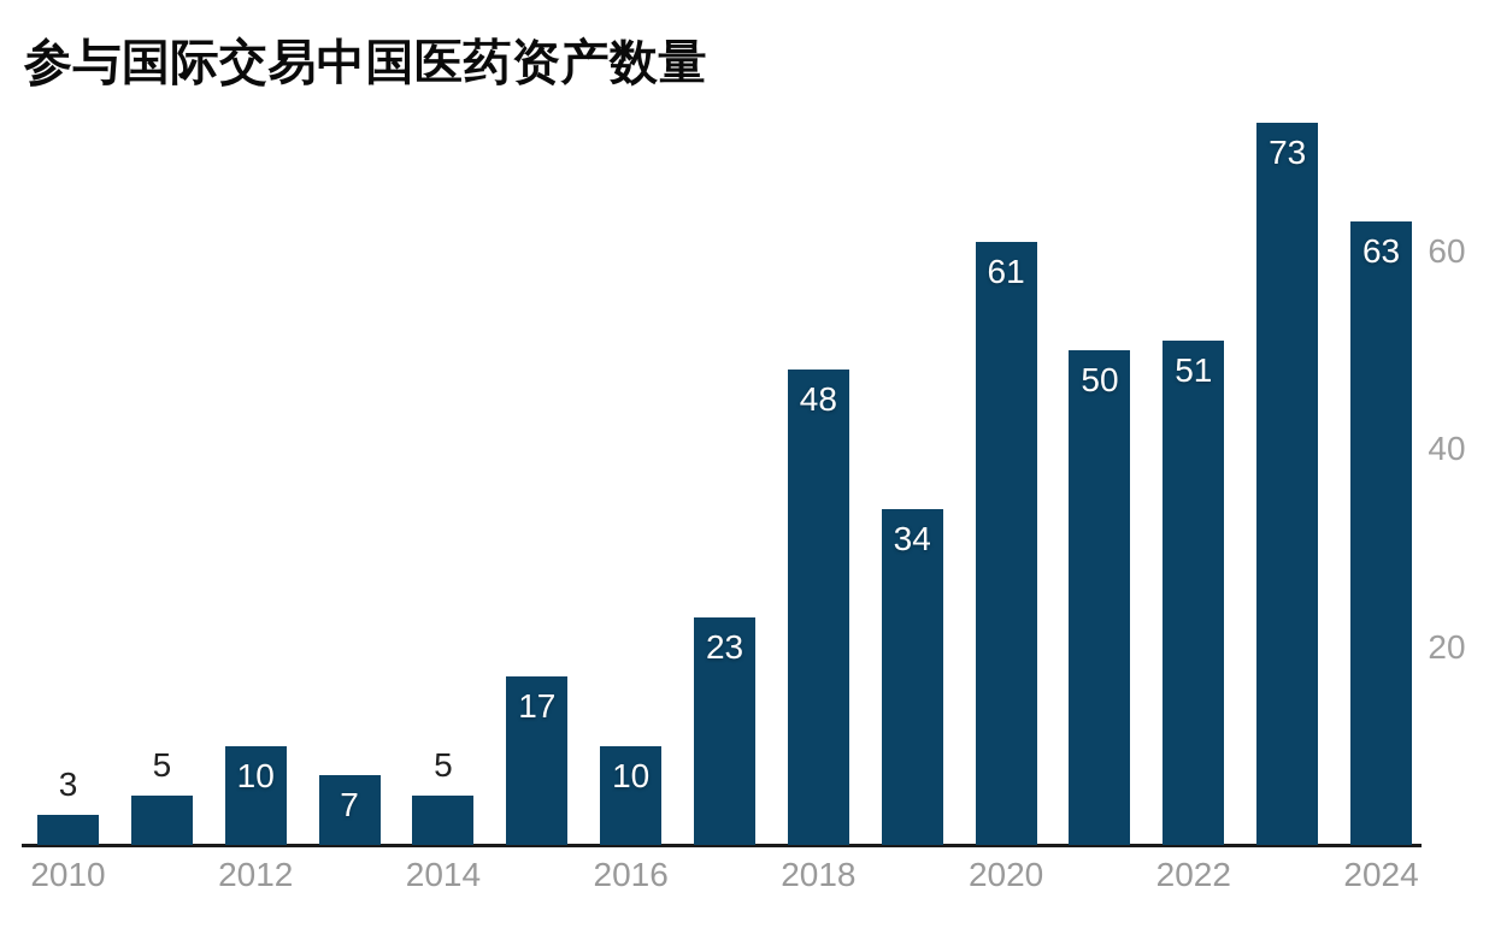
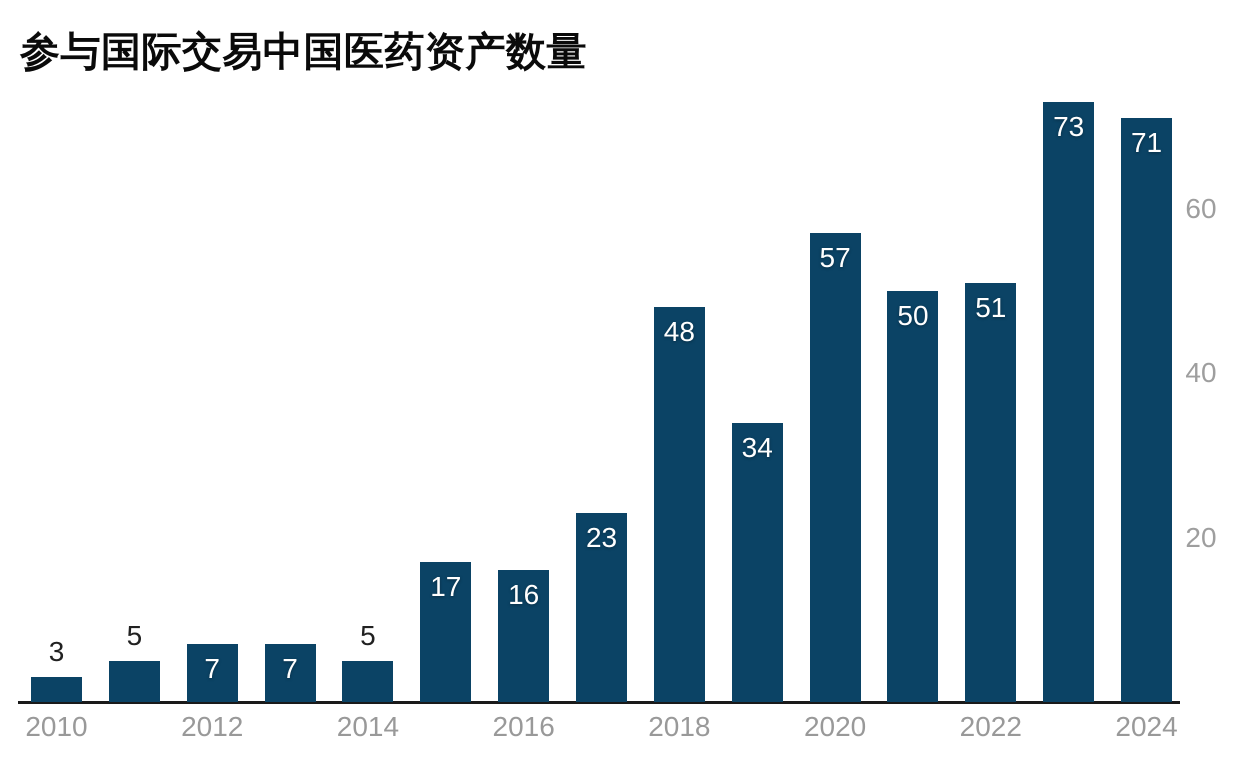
2012: 10 -> 7
2016: 10 -> 16
2020: 61 -> 57
2024: 63 -> 71
